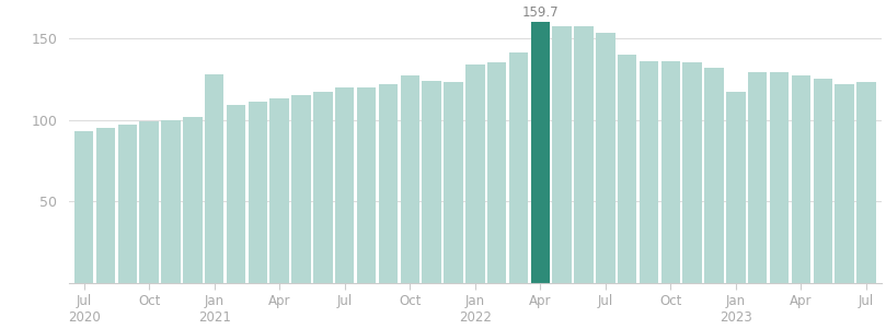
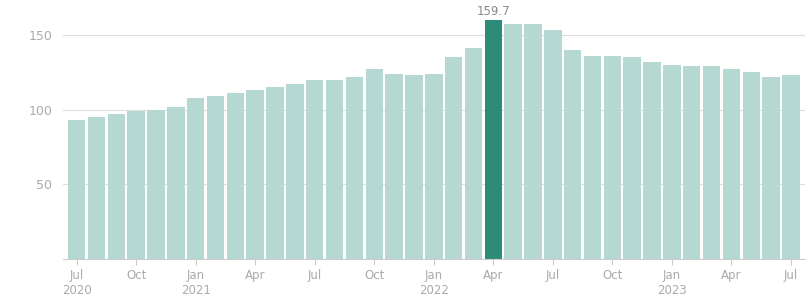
Jan 2021: 128 -> 108
Jan 2022: 134 -> 124
Jan 2023: 117 -> 130
